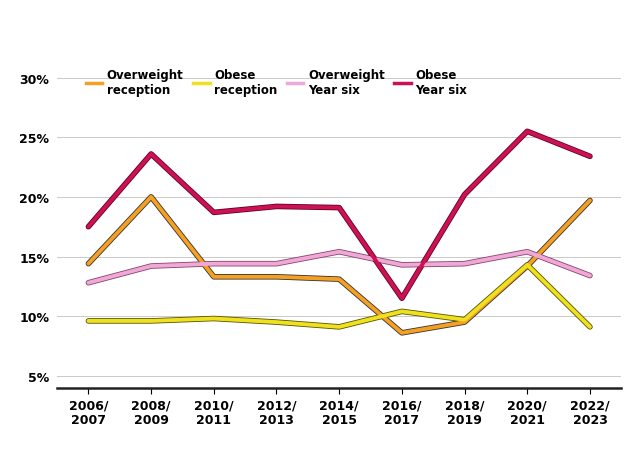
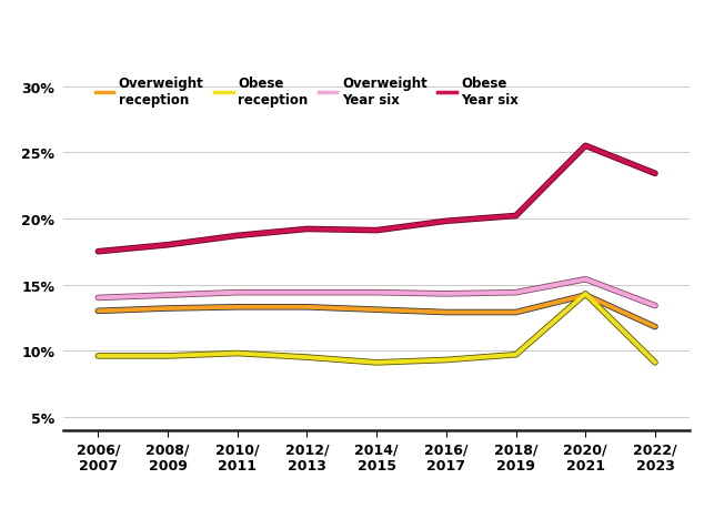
Overweight reception/2006/ 2007: 14.4% -> 13.0%
Overweight Year six/2006/ 2007: 12.8% -> 14.0%
Overweight reception/2008/ 2009: 20.0% -> 13.2%
Obese Year six/2008/ 2009: 23.6% -> 18.0%
Overweight Year six/2014/ 2015: 15.4% -> 14.4%
Overweight reception/2016/ 2017: 8.6% -> 12.9%
Obese reception/2016/ 2017: 10.4% -> 9.3%
Obese Year six/2016/ 2017: 11.5% -> 19.8%
Overweight reception/2018/ 2019: 9.5% -> 12.9%
Overweight reception/2022/ 2023: 19.7% -> 11.8%
